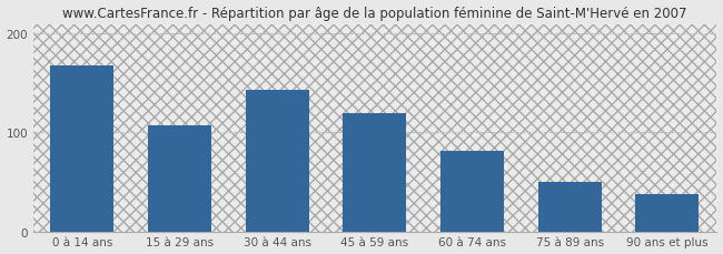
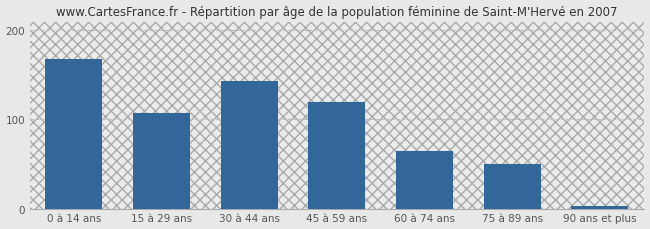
60 à 74 ans: 82 -> 65
90 ans et plus: 38 -> 3
